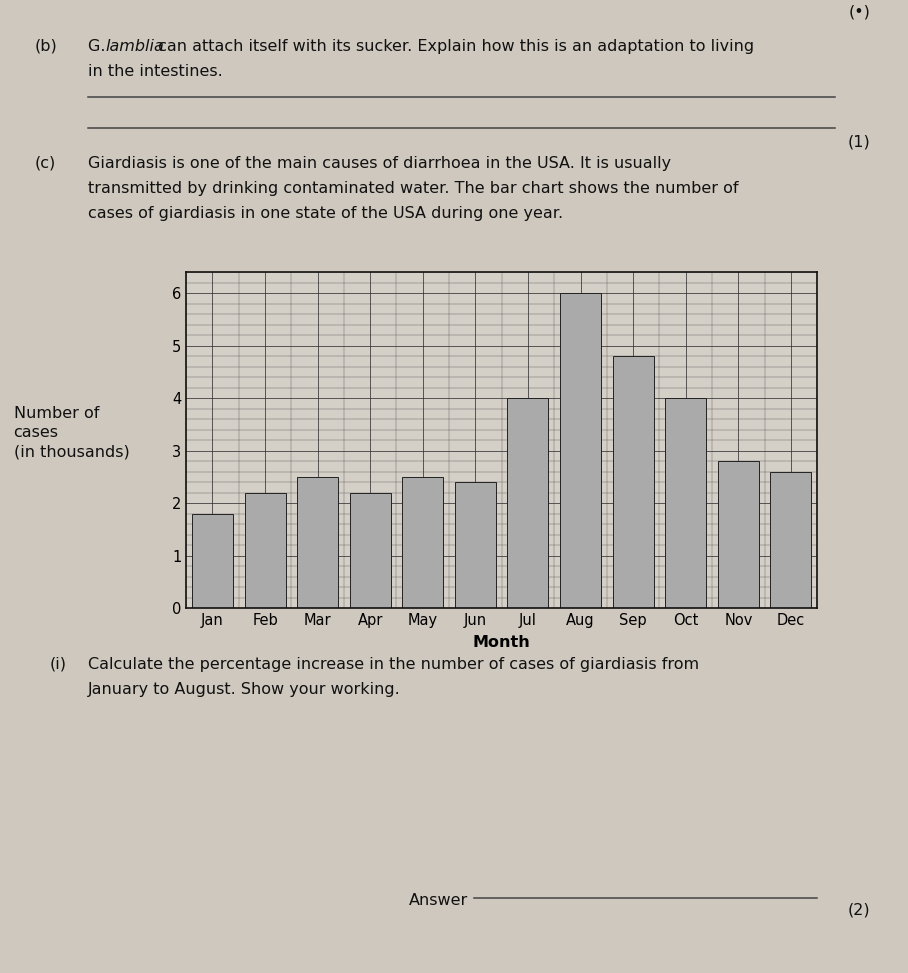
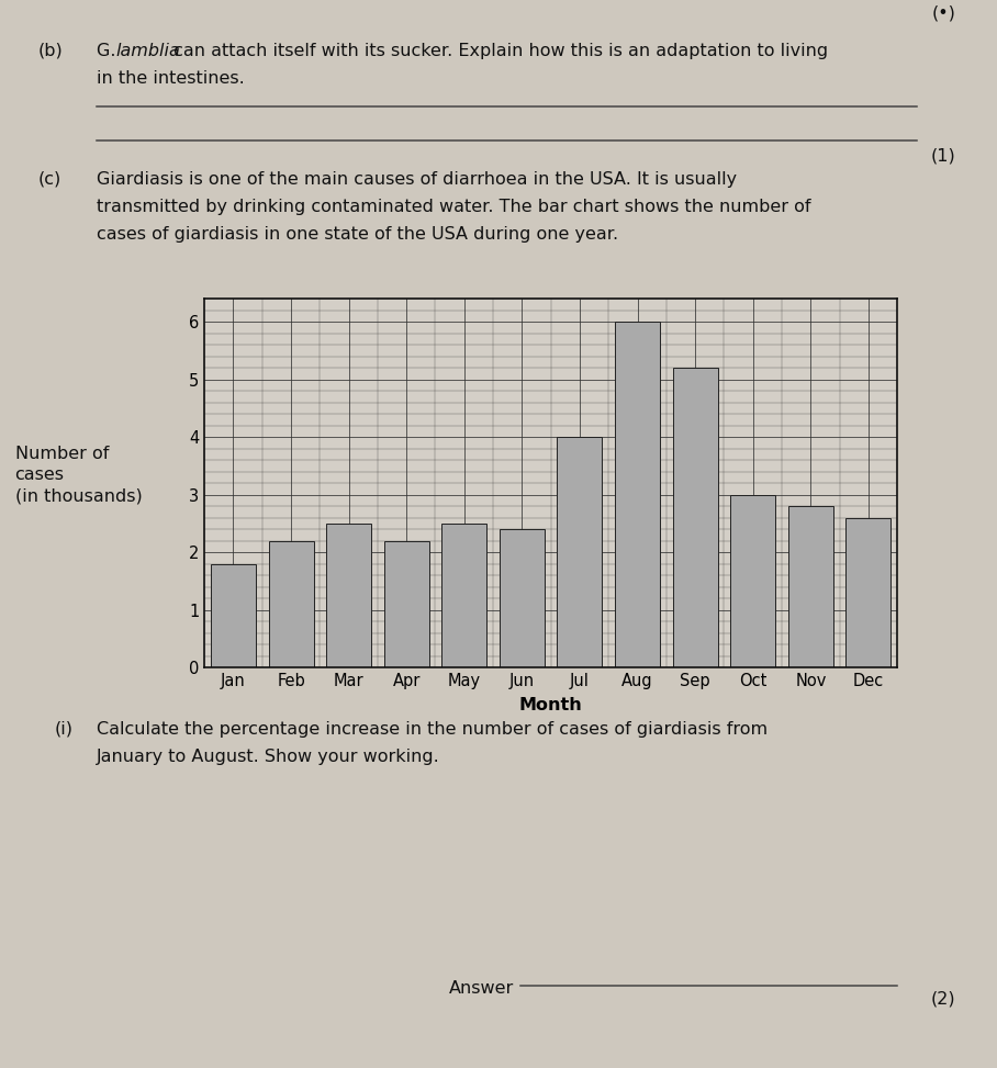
Sep: 4.8 -> 5.2
Oct: 4.0 -> 3.0
